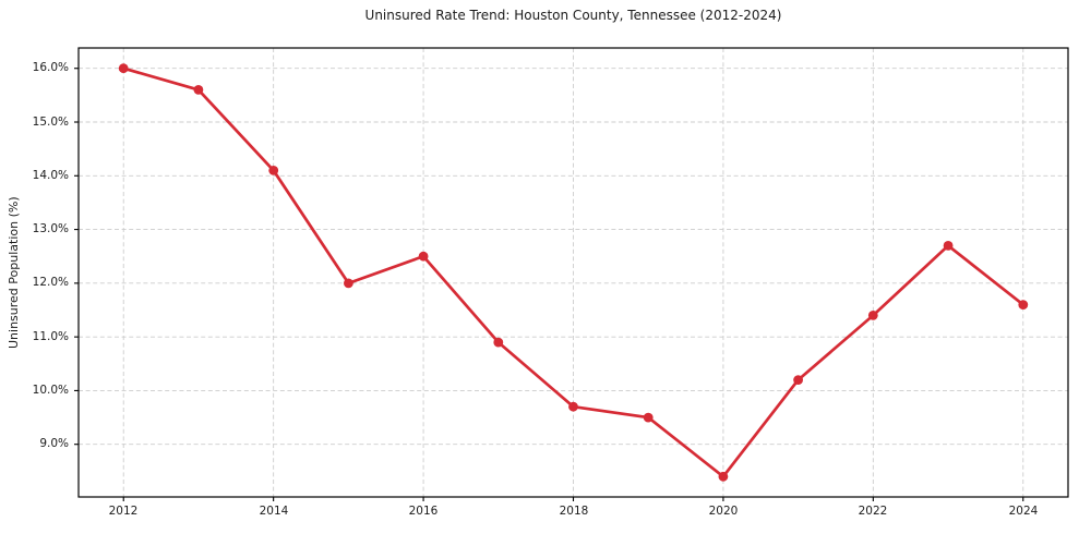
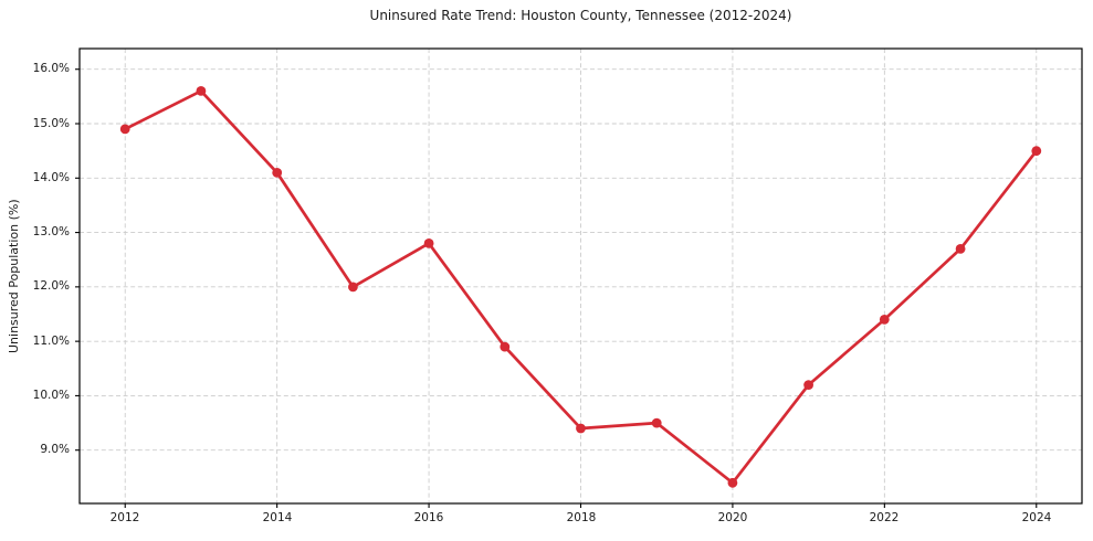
2012: 16.0% -> 14.9%
2016: 12.5% -> 12.8%
2018: 9.7% -> 9.4%
2024: 11.6% -> 14.5%
